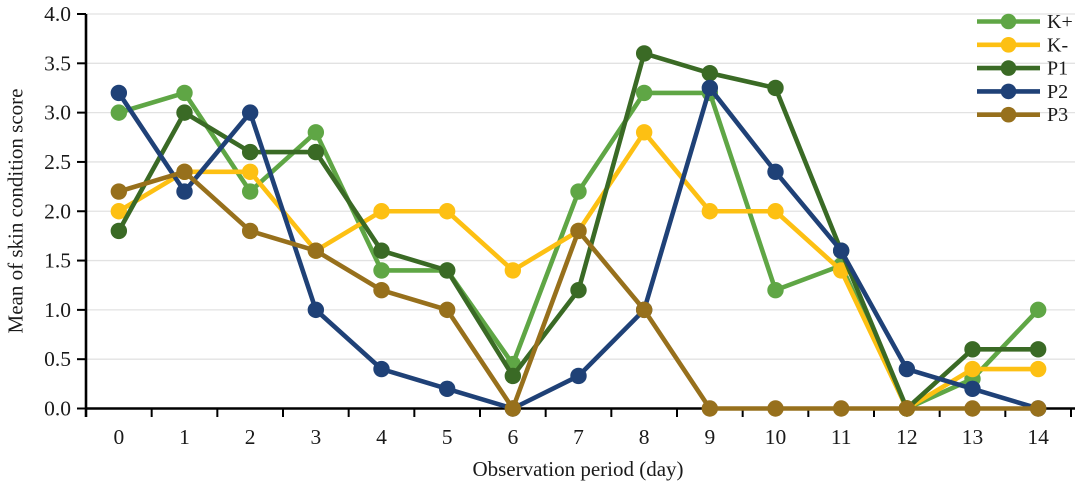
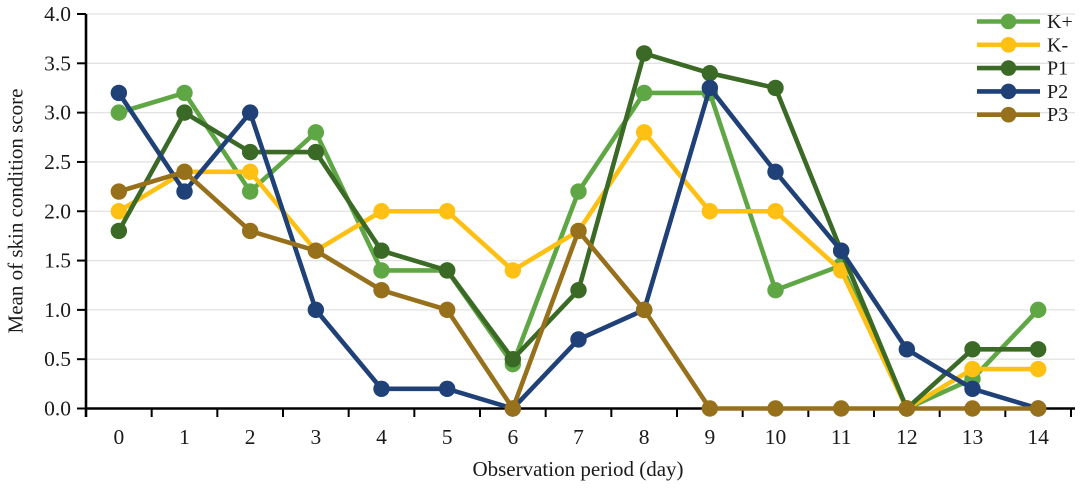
P2/4: 0.4 -> 0.2
P1/6: 0.3 -> 0.5
P2/7: 0.3 -> 0.7
P2/12: 0.4 -> 0.6
